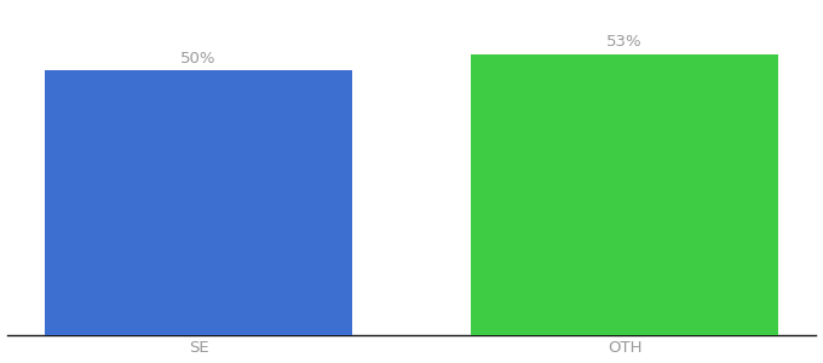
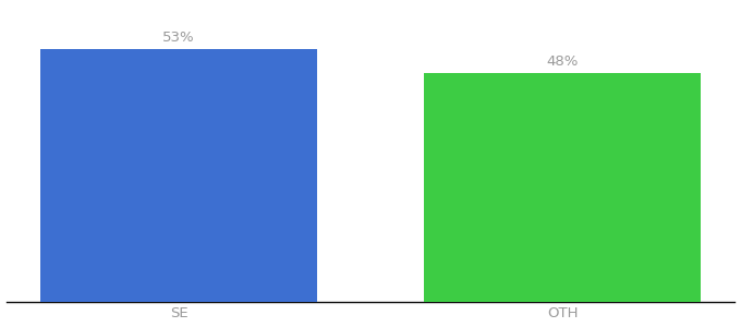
SE: 50% -> 53%
OTH: 53% -> 48%
